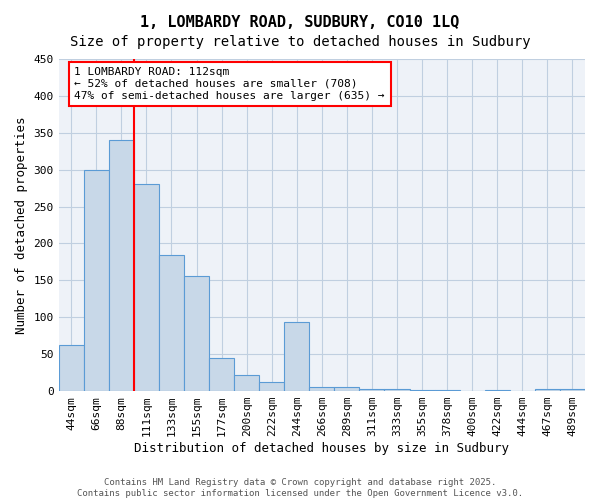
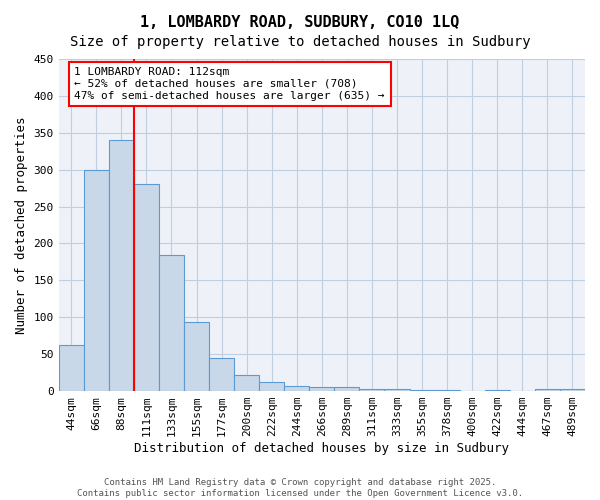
155sqm: 156 -> 93
244sqm: 94 -> 7
